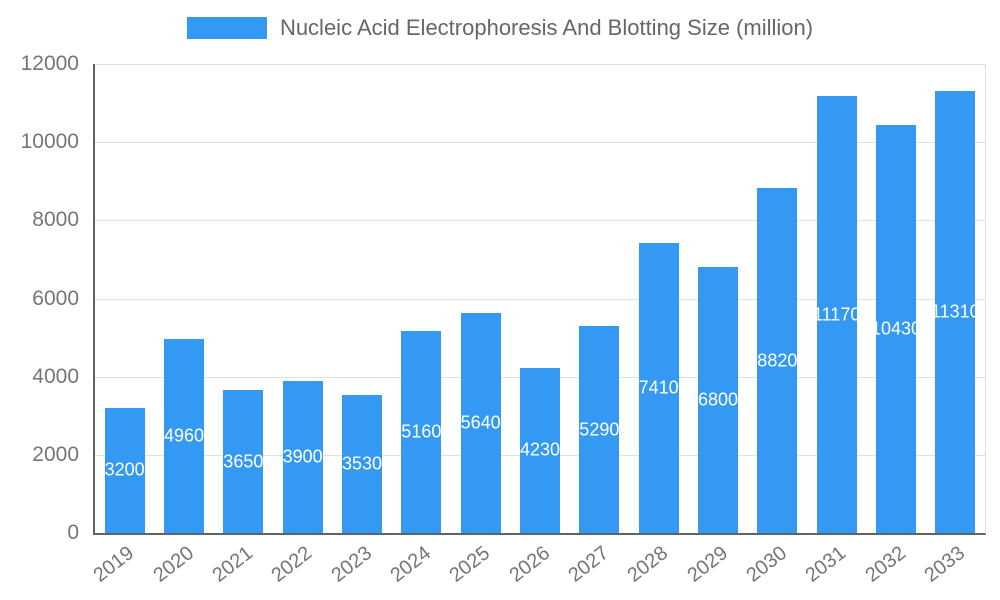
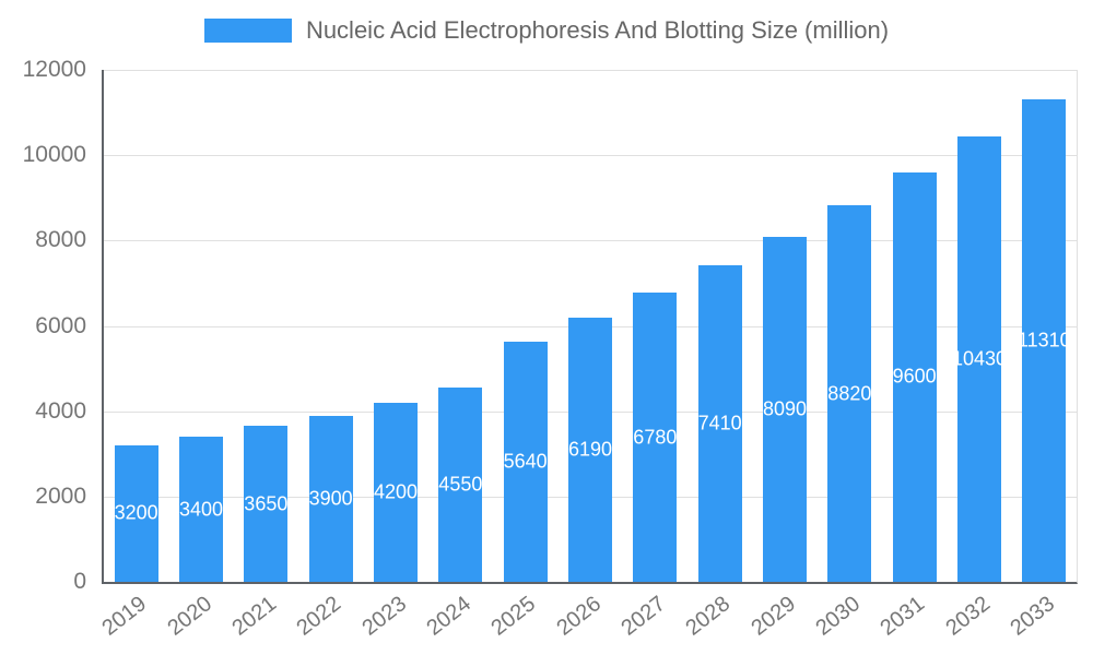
2020: 4960 -> 3400
2023: 3530 -> 4200
2024: 5160 -> 4550
2026: 4230 -> 6190
2027: 5290 -> 6780
2029: 6800 -> 8090
2031: 11170 -> 9600
